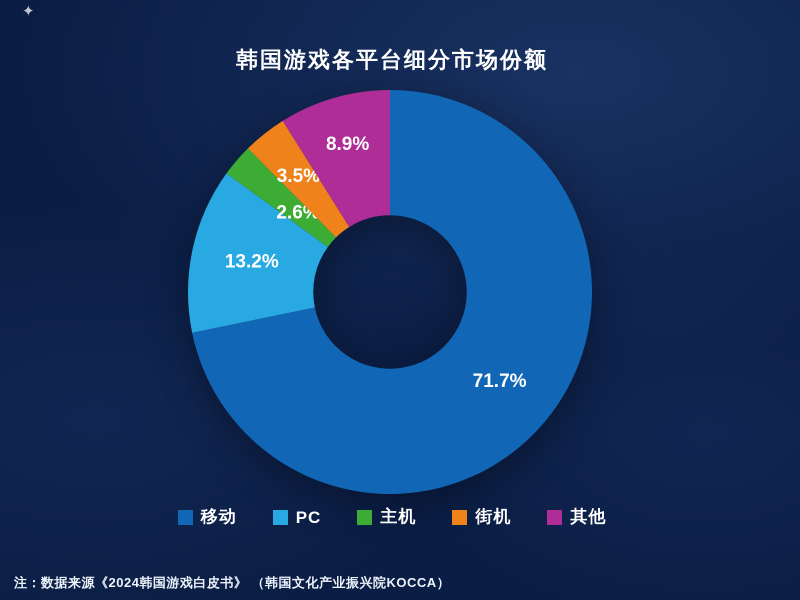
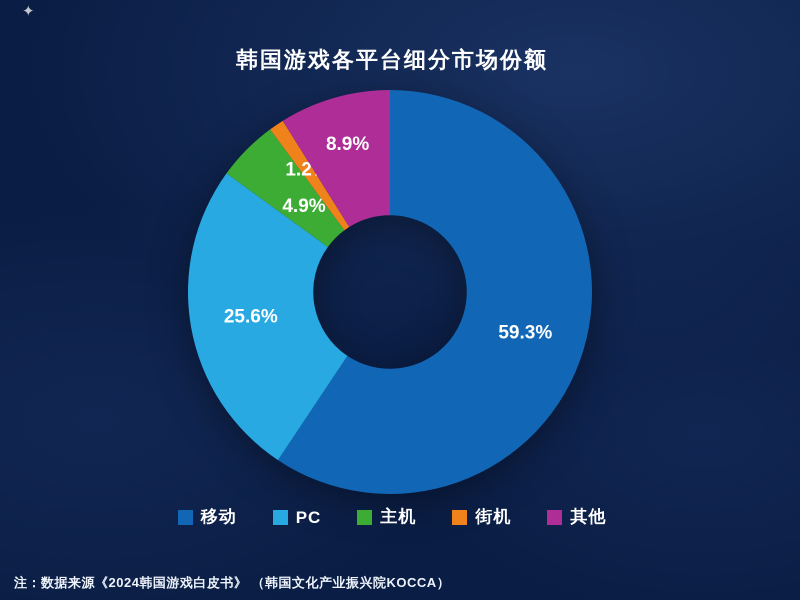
移动: 71.7% -> 59.3%
PC: 13.2% -> 25.6%
主机: 2.6% -> 4.9%
街机: 3.5% -> 1.2%
